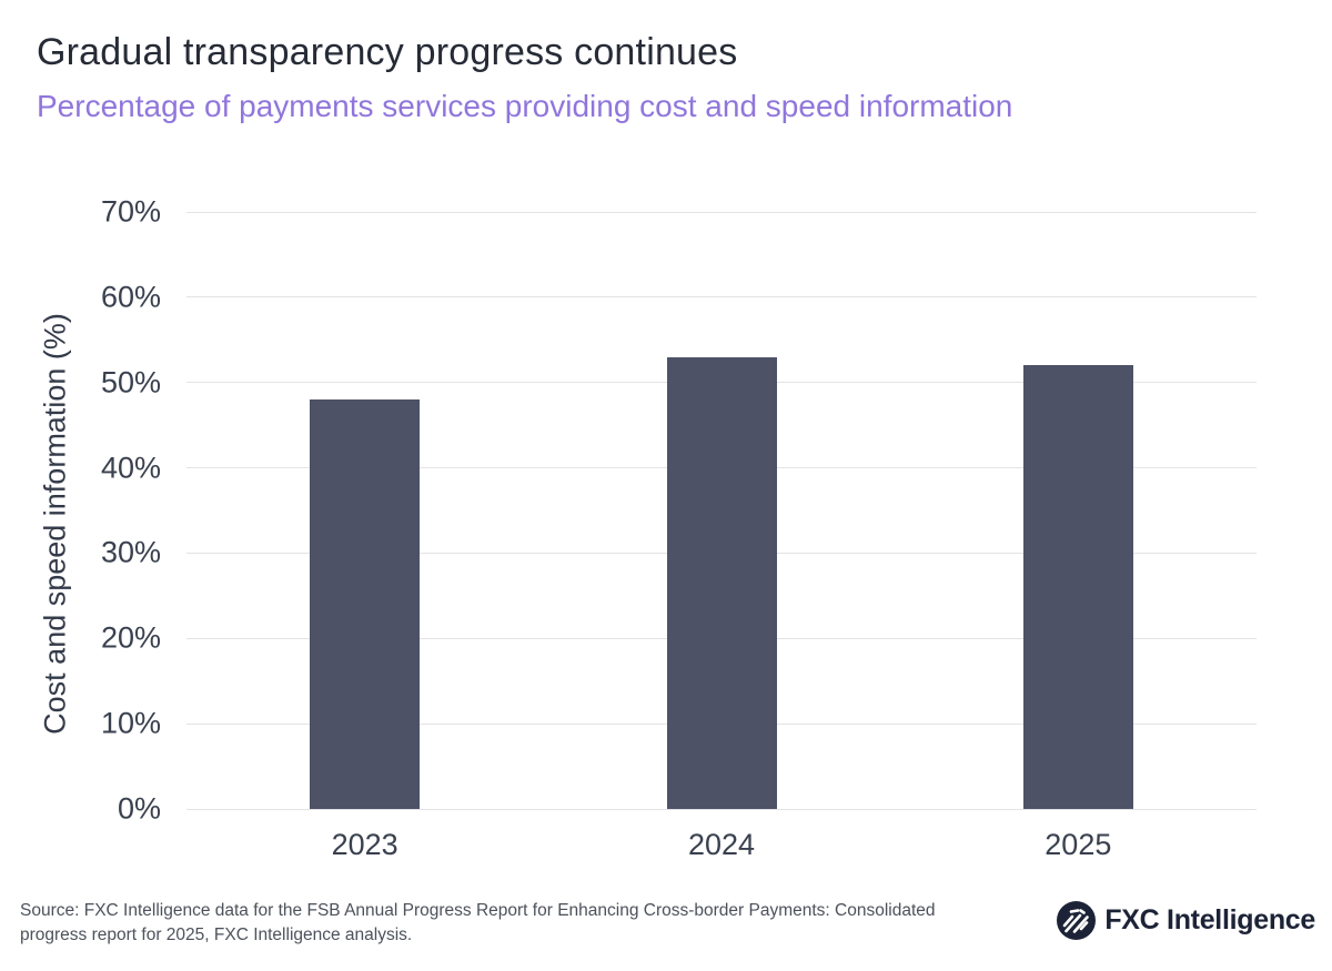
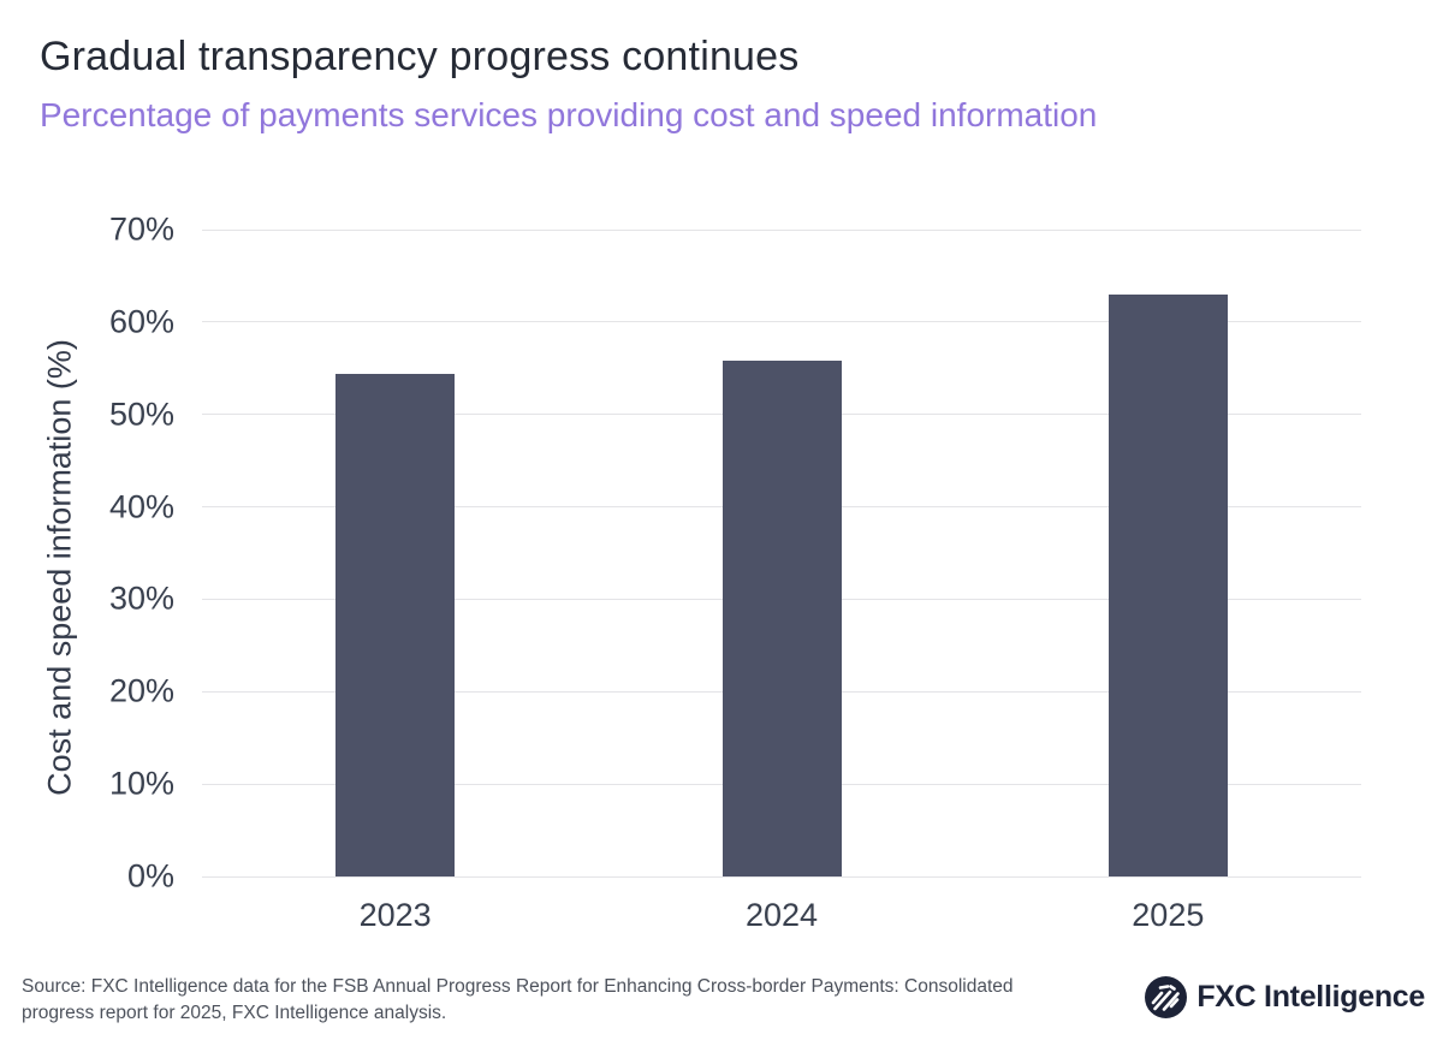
2023: 48% -> 54%
2024: 53% -> 56%
2025: 52% -> 63%
